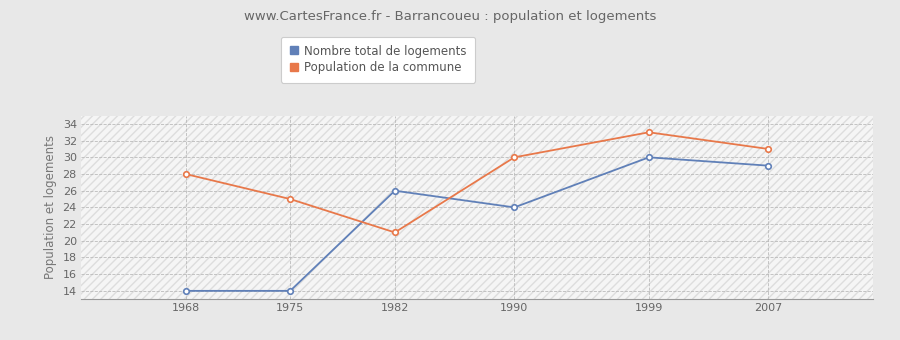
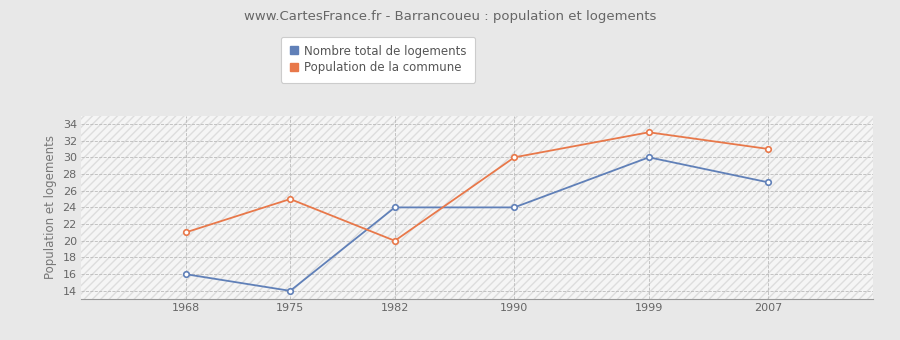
Nombre total de logements/1968: 14 -> 16
Population de la commune/1968: 28 -> 21
Nombre total de logements/1982: 26 -> 24
Population de la commune/1982: 21 -> 20
Nombre total de logements/2007: 29 -> 27
